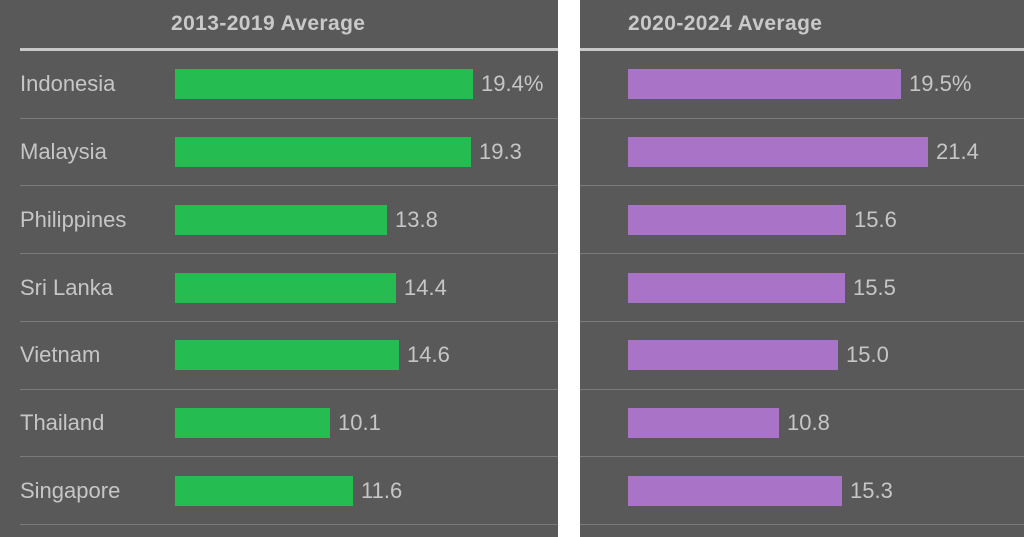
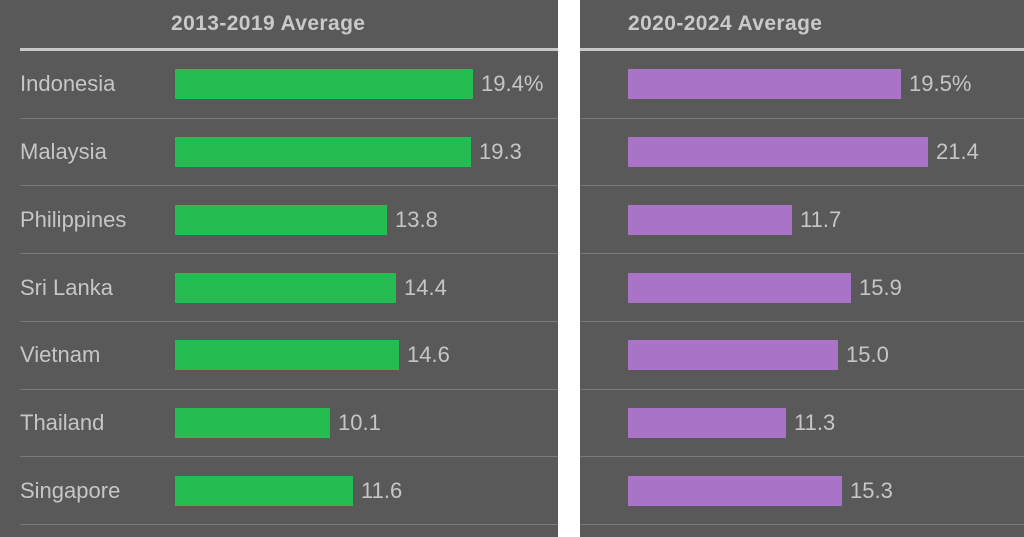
2020-2024 Average/Philippines: 15.6 -> 11.7
2020-2024 Average/Sri Lanka: 15.5 -> 15.9
2020-2024 Average/Thailand: 10.8 -> 11.3
